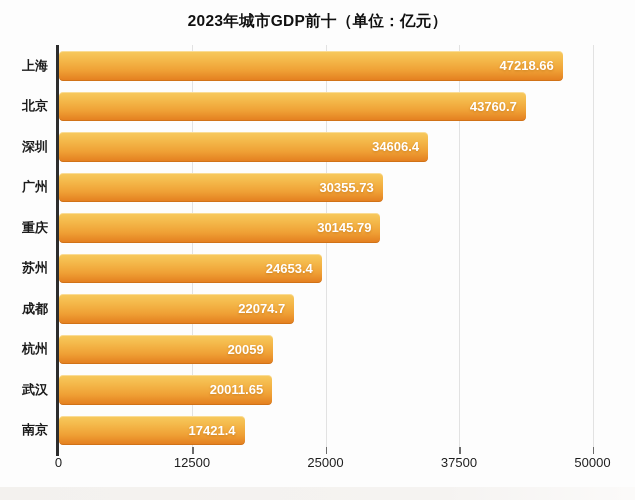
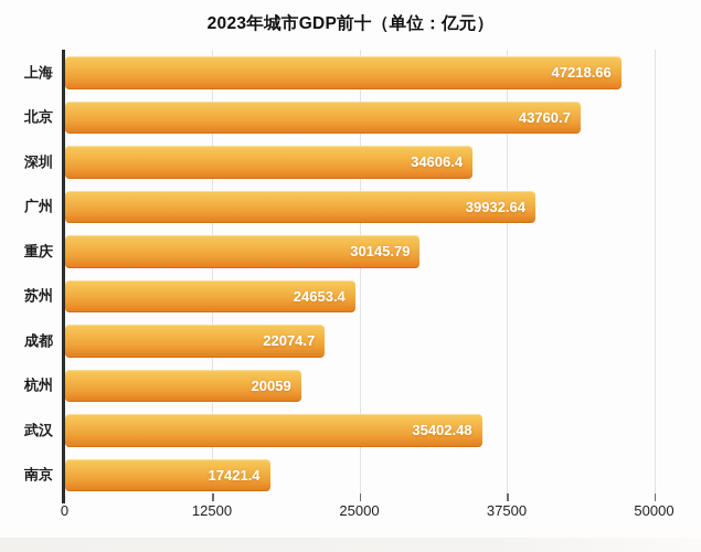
广州: 30355.73 -> 39932.64
武汉: 20011.65 -> 35402.48
